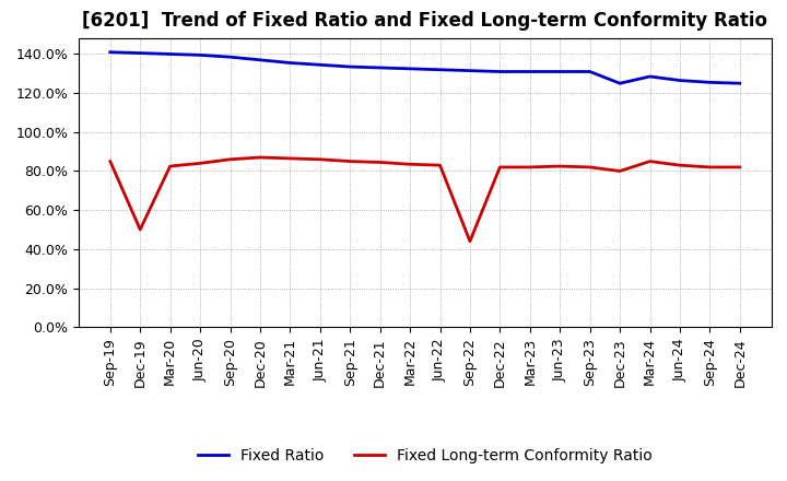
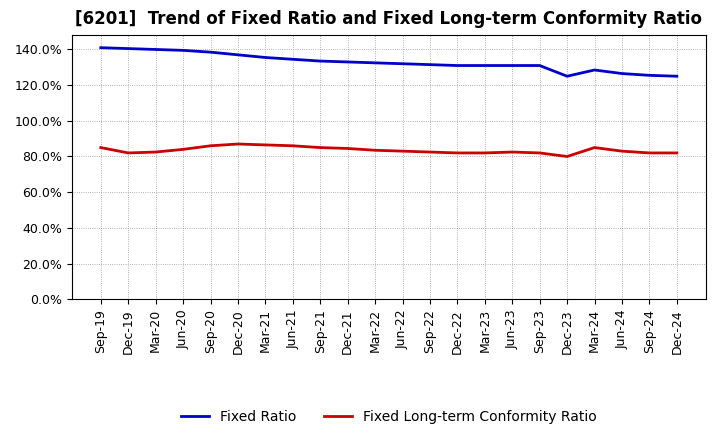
Fixed Long-term Conformity Ratio/Dec-19: 50% -> 82%
Fixed Long-term Conformity Ratio/Sep-22: 44% -> 82%
